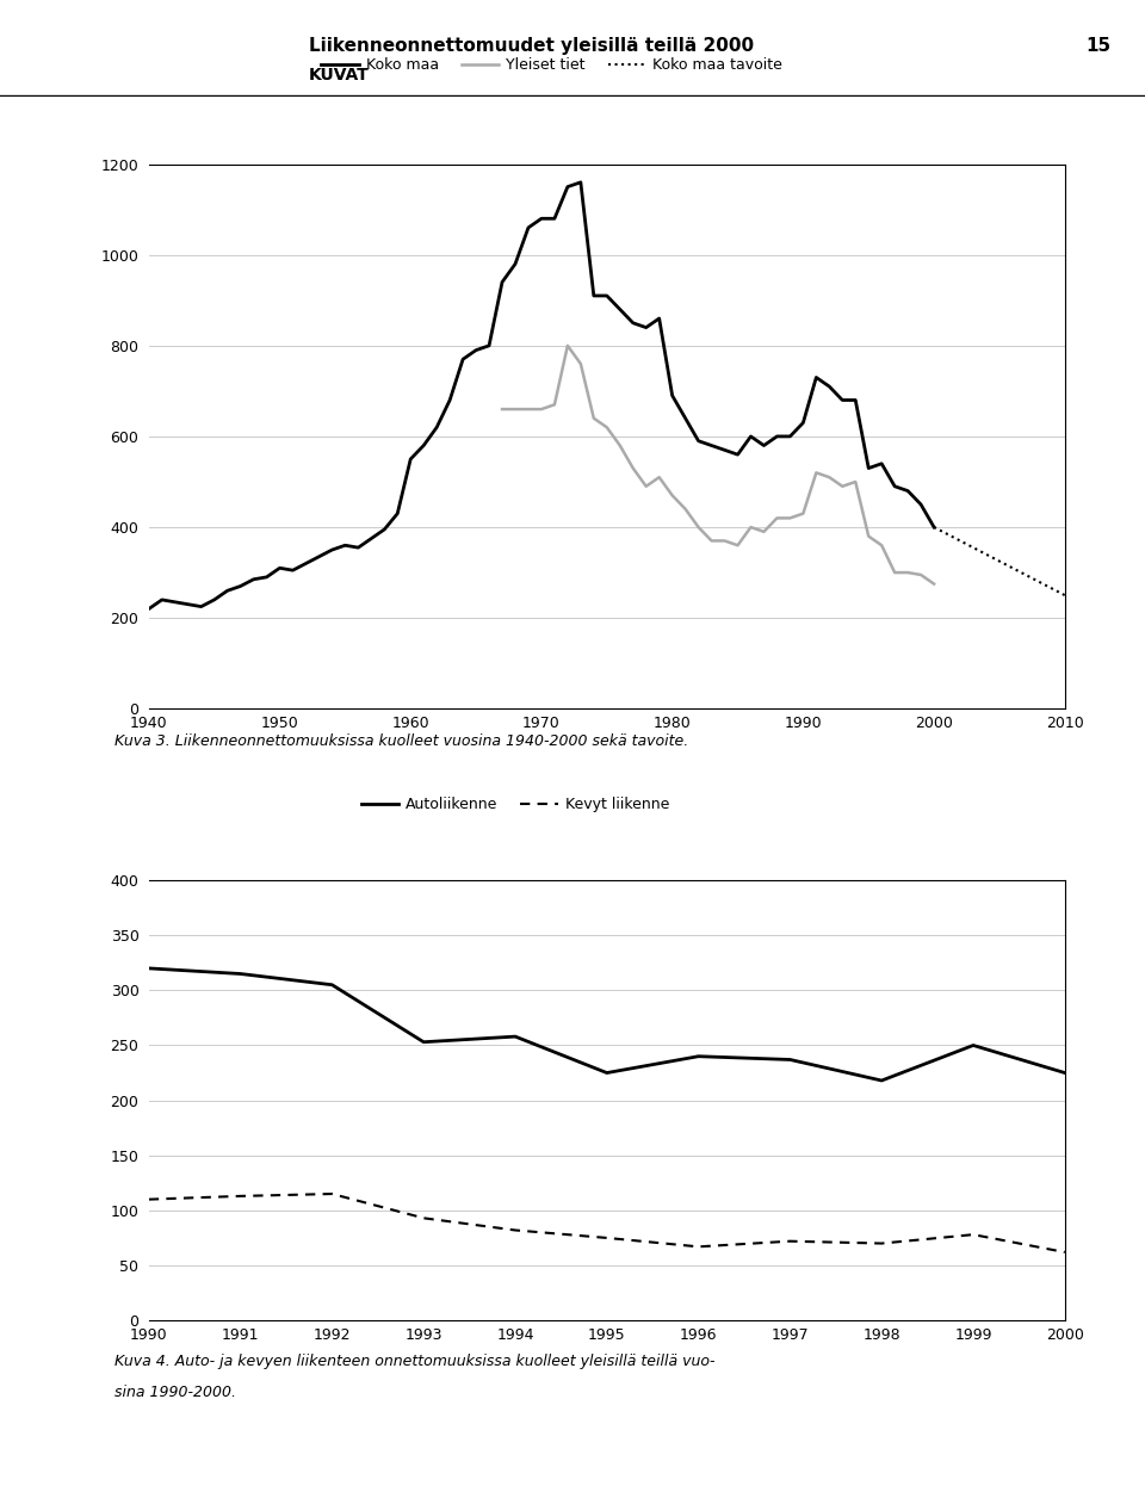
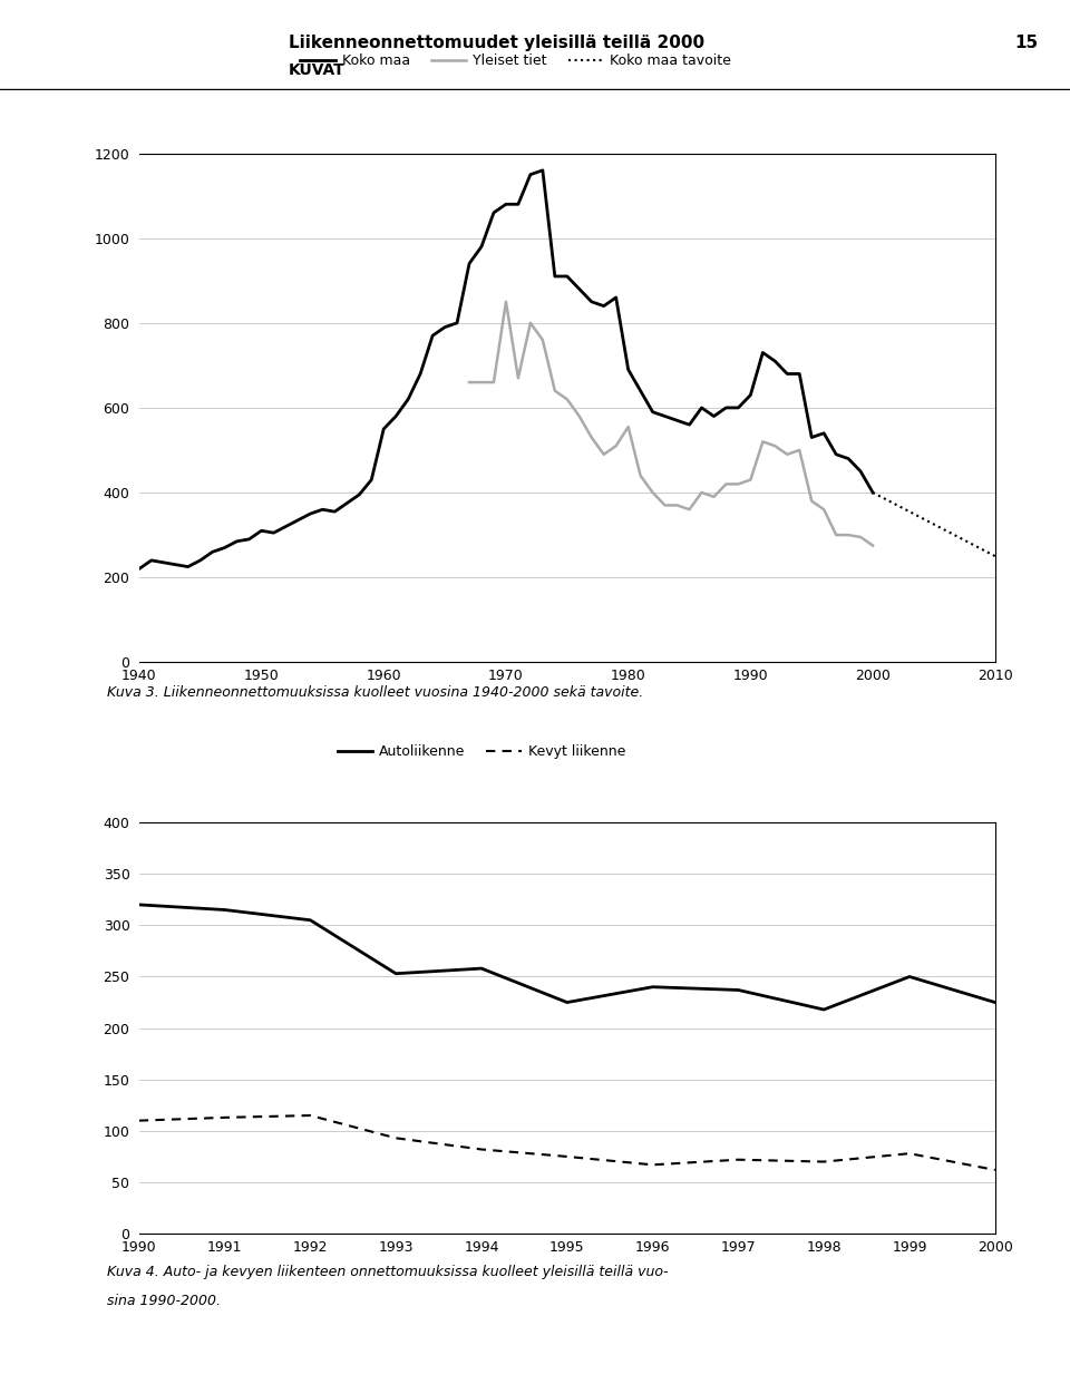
Yleiset tiet/1970: 660 -> 850
Yleiset tiet/1980: 470 -> 555
